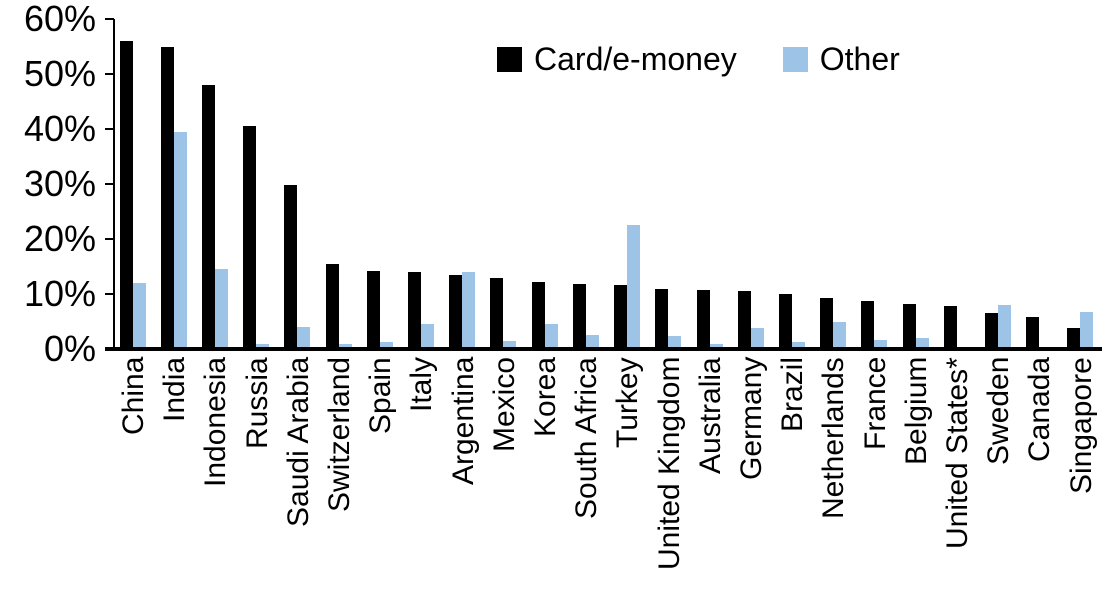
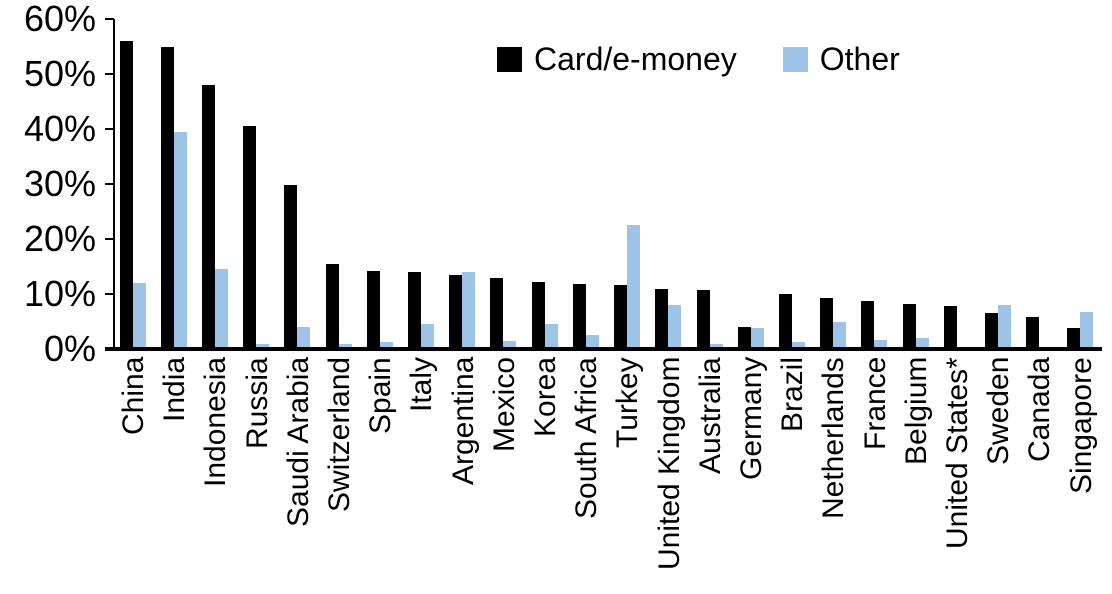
Other/United Kingdom: 2% -> 8%
Card/e-money/Germany: 10% -> 4%
